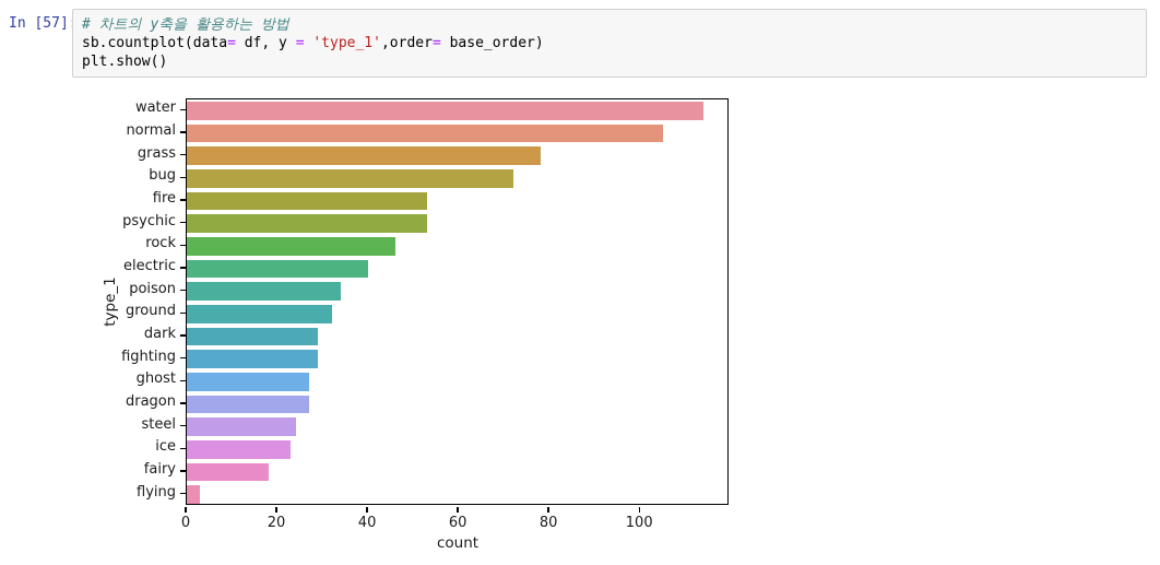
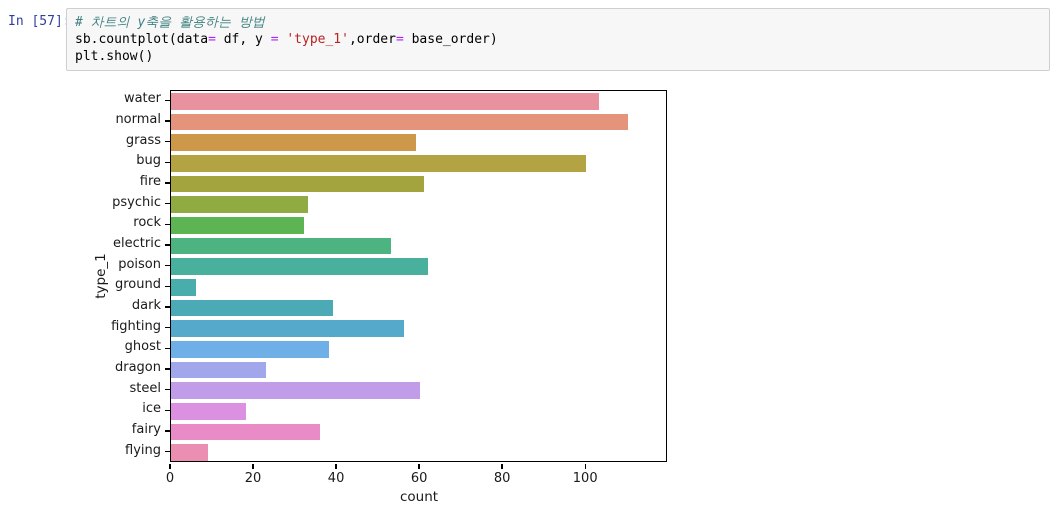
water: 114 -> 103
normal: 105 -> 110
grass: 78 -> 59
bug: 72 -> 100
fire: 53 -> 61
psychic: 53 -> 33
rock: 46 -> 32
electric: 40 -> 53
poison: 34 -> 62
ground: 32 -> 6
dark: 29 -> 39
fighting: 29 -> 56
ghost: 27 -> 38
dragon: 27 -> 23
steel: 24 -> 60
ice: 23 -> 18
fairy: 18 -> 36
flying: 3 -> 9
